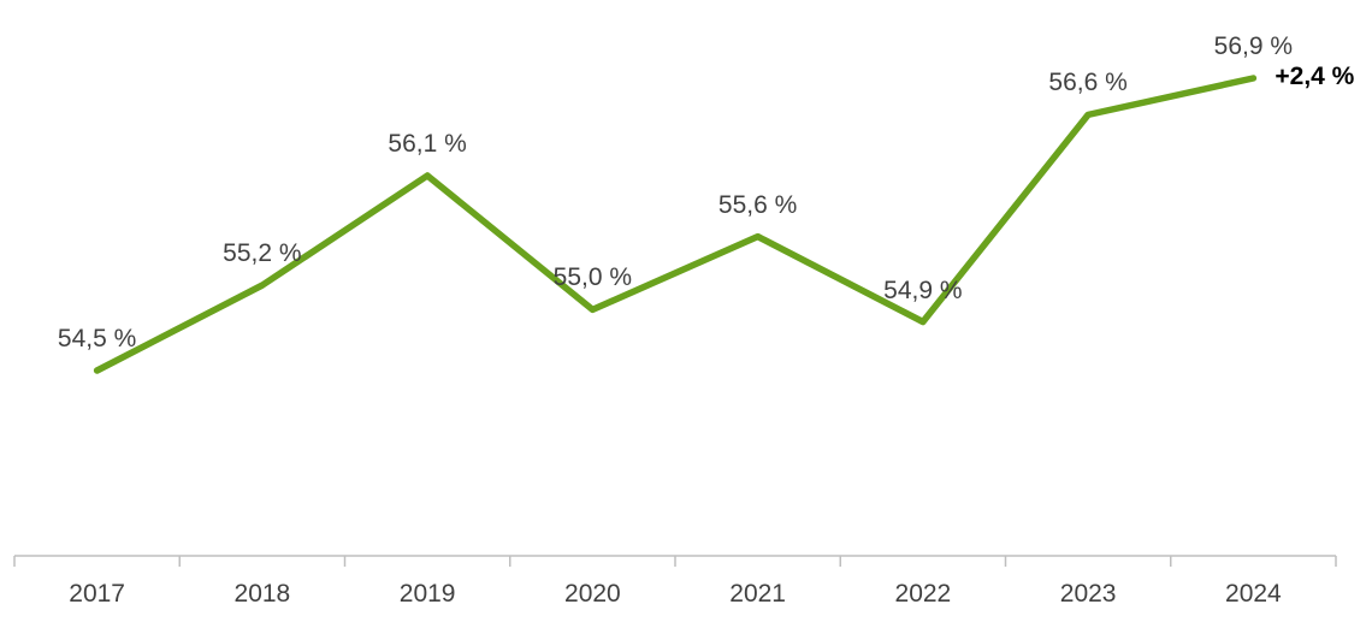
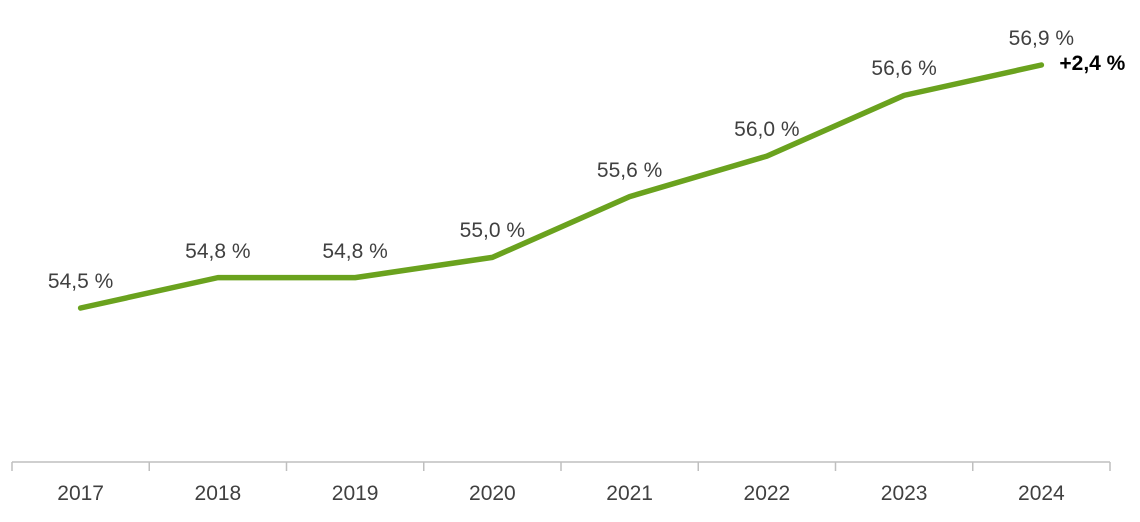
2018: 55,2 -> 54,8
2019: 56,1 -> 54,8
2022: 54,9 -> 56,0
